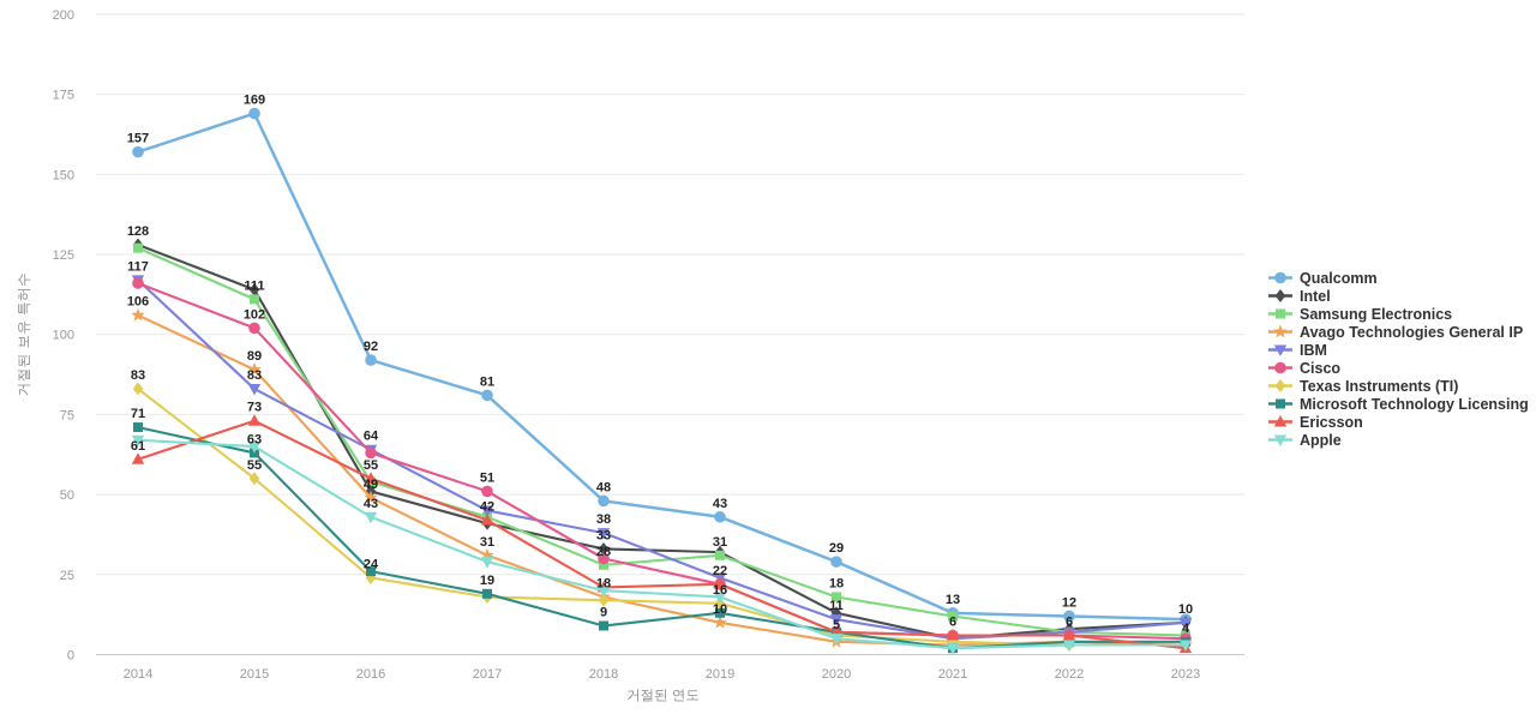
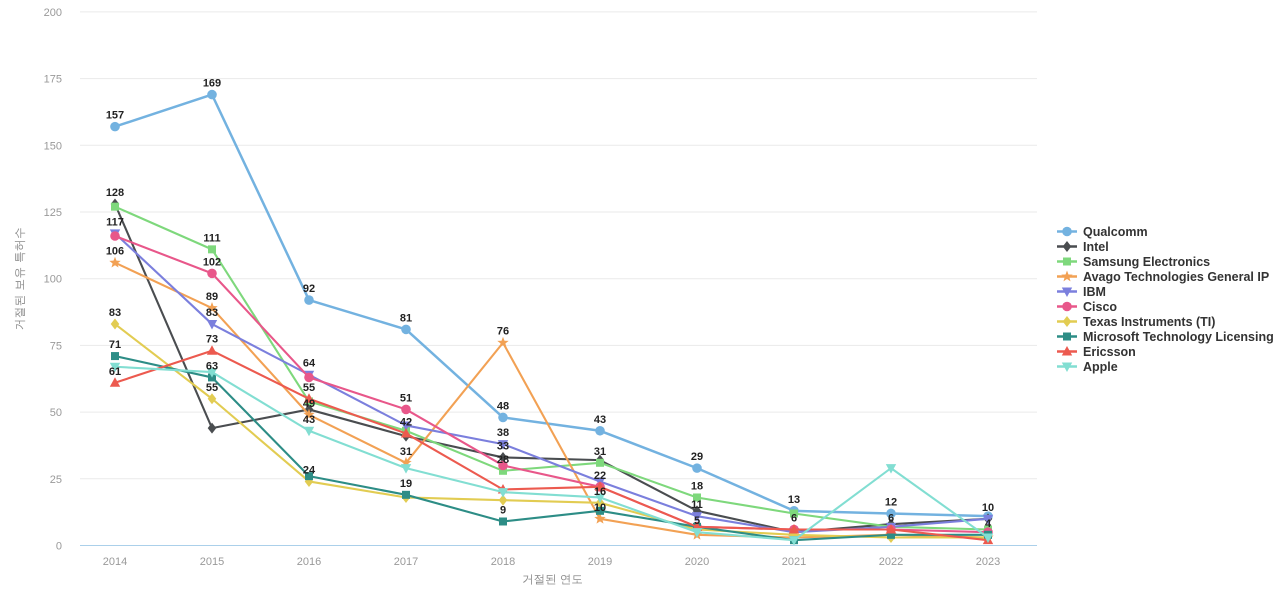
Intel/2015: 114 -> 44
Avago Technologies General IP/2018: 18 -> 76
Apple/2022: 3 -> 29
